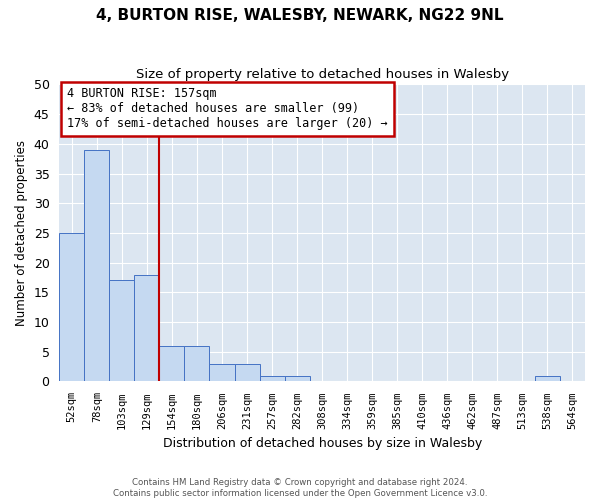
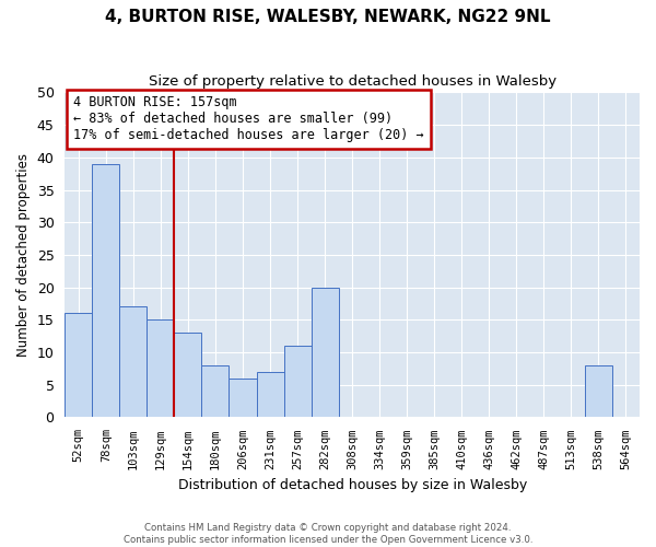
52sqm: 25 -> 16
129sqm: 18 -> 15
154sqm: 6 -> 13
180sqm: 6 -> 8
206sqm: 3 -> 6
231sqm: 3 -> 7
257sqm: 1 -> 11
282sqm: 1 -> 20
538sqm: 1 -> 8
